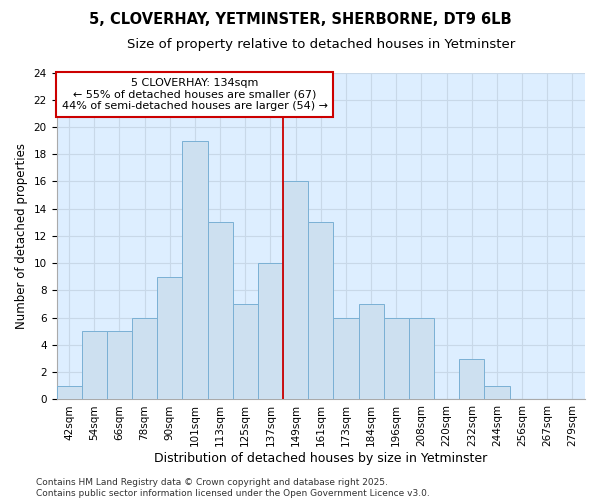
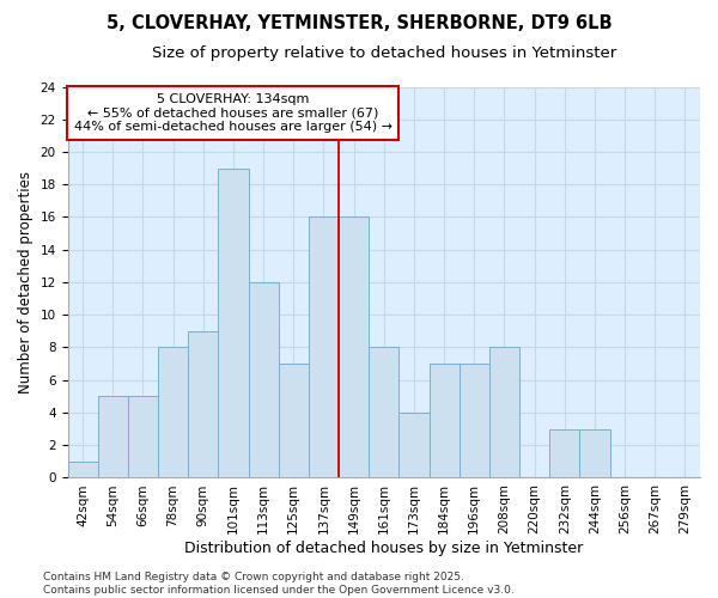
78sqm: 6 -> 8
113sqm: 13 -> 12
137sqm: 10 -> 16
161sqm: 13 -> 8
173sqm: 6 -> 4
196sqm: 6 -> 7
208sqm: 6 -> 8
244sqm: 1 -> 3
